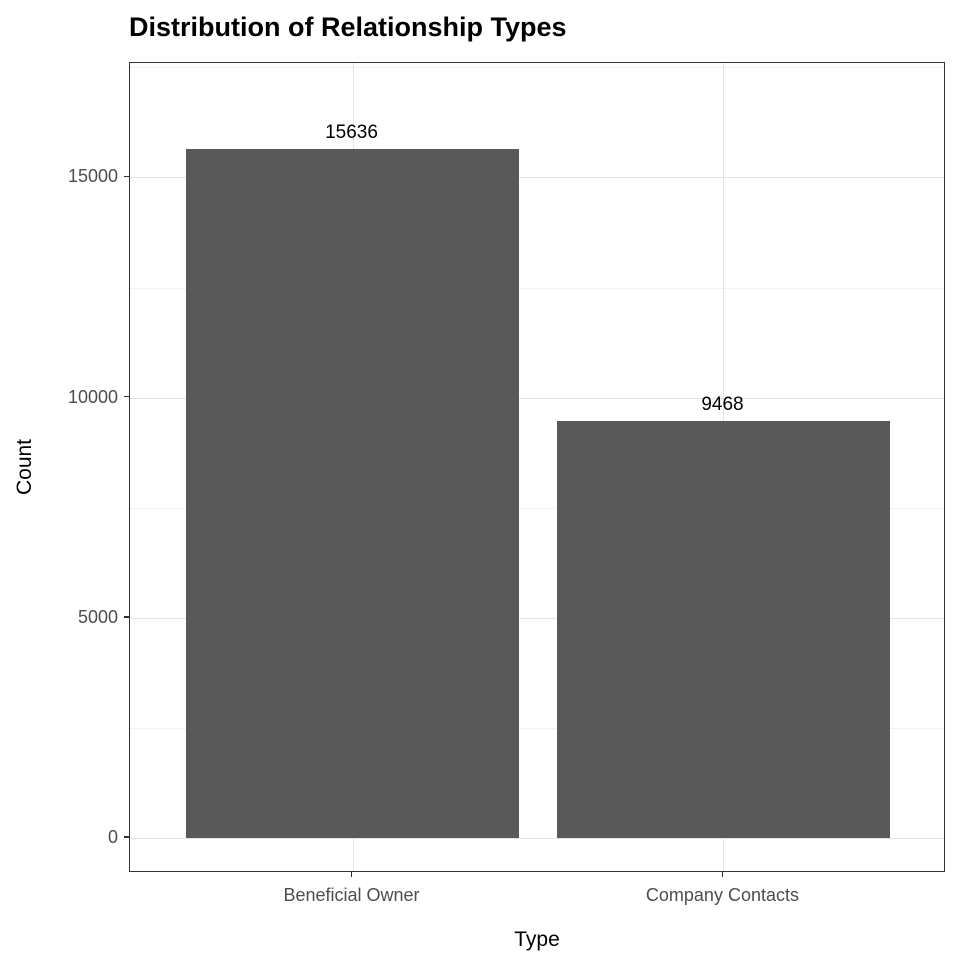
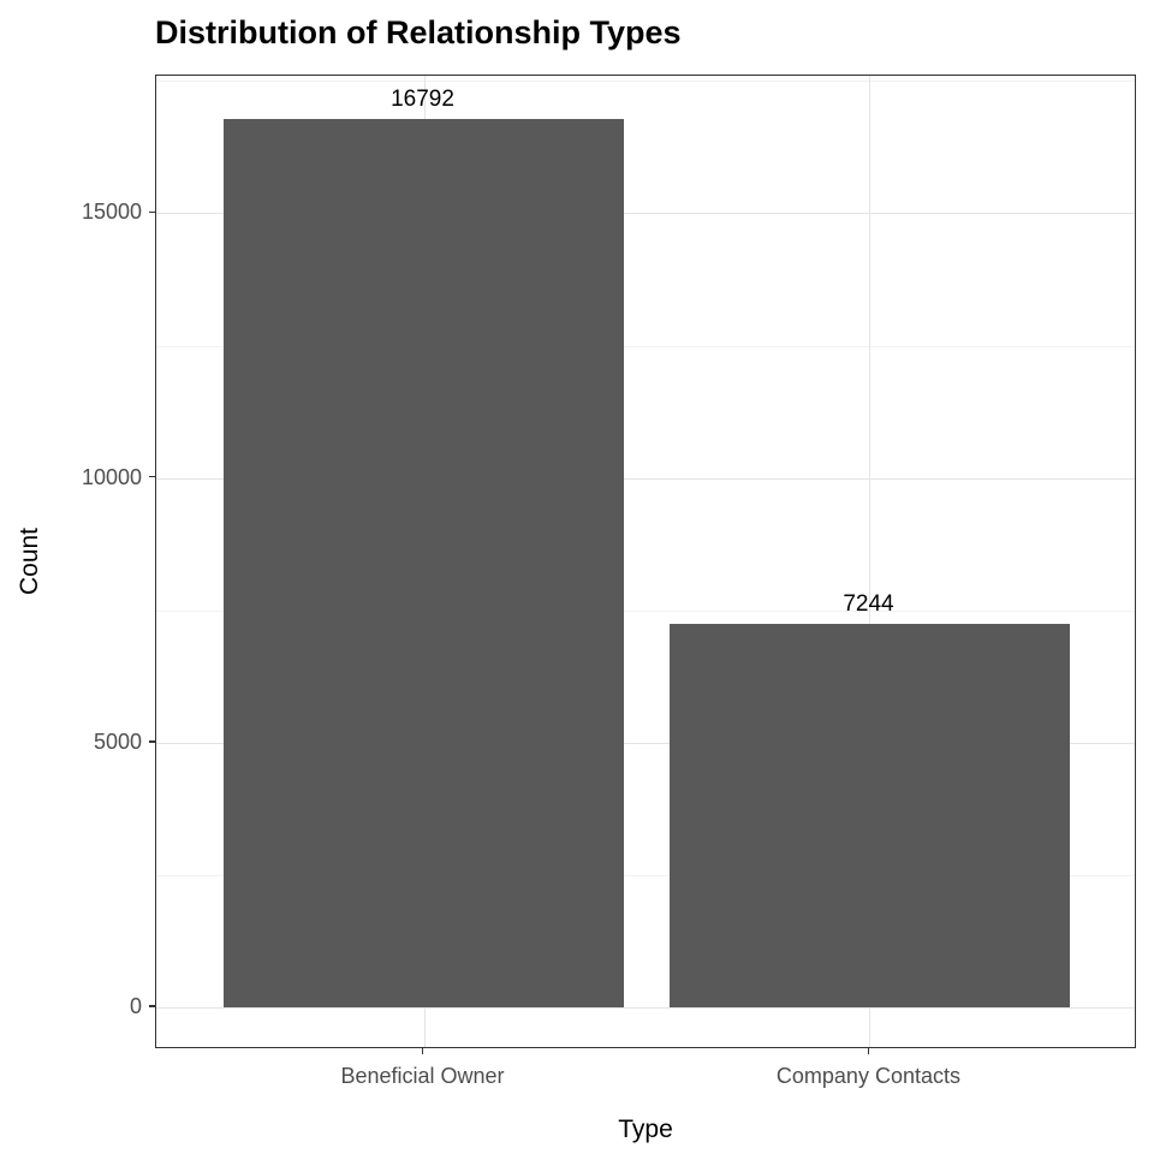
Beneficial Owner: 15636 -> 16792
Company Contacts: 9468 -> 7244
